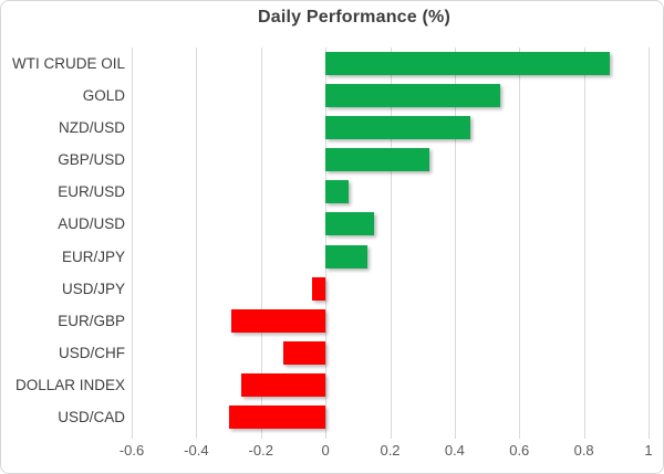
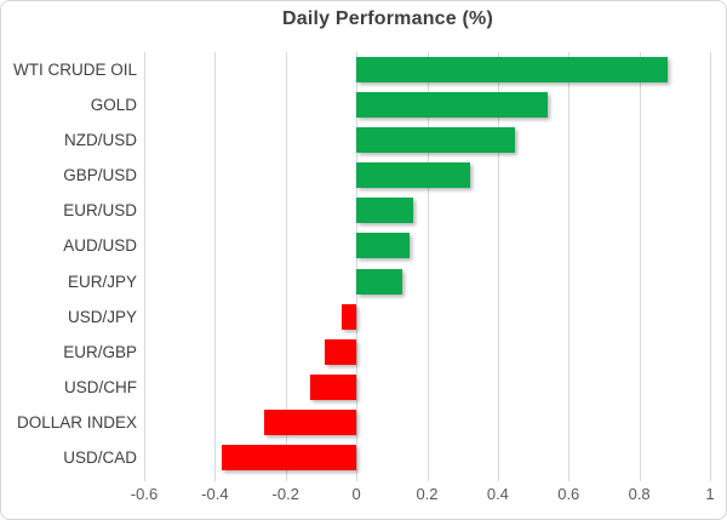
EUR/USD: 0.07 -> 0.16
EUR/GBP: -0.29 -> -0.09
USD/CAD: -0.30 -> -0.38
